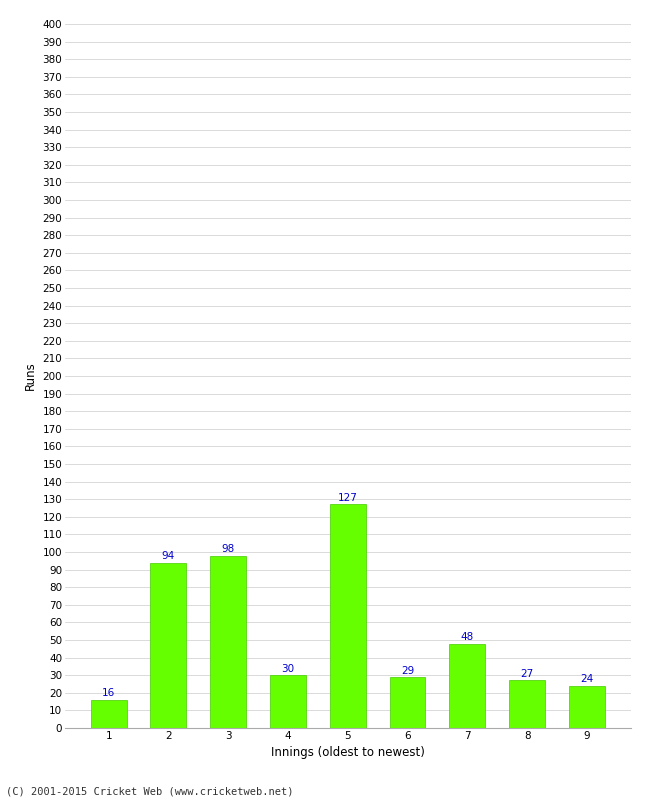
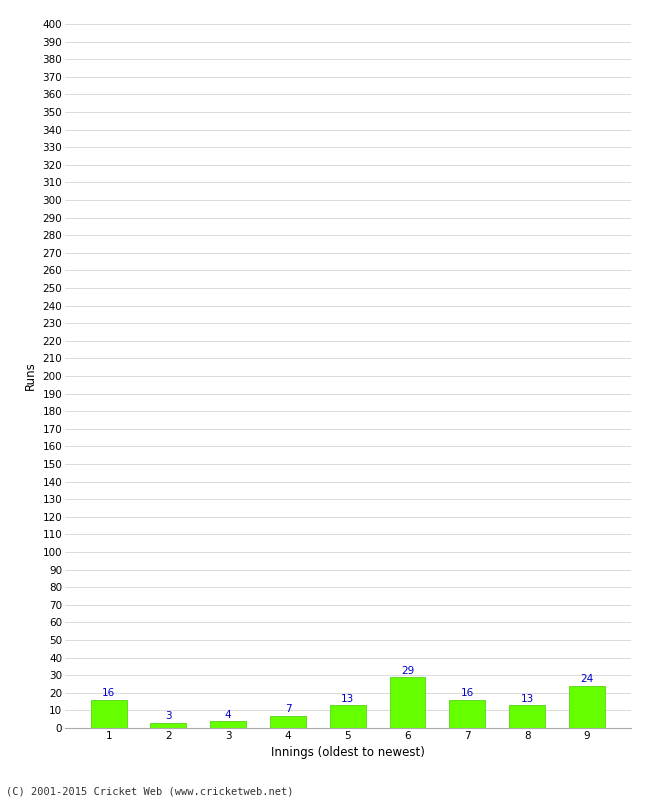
2: 94 -> 3
3: 98 -> 4
4: 30 -> 7
5: 127 -> 13
7: 48 -> 16
8: 27 -> 13
